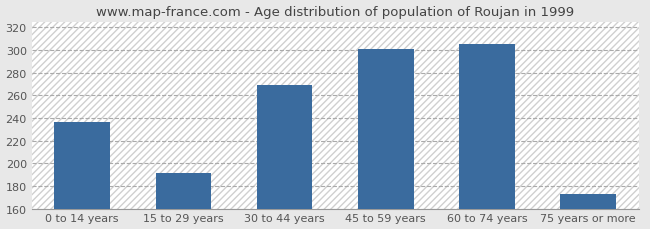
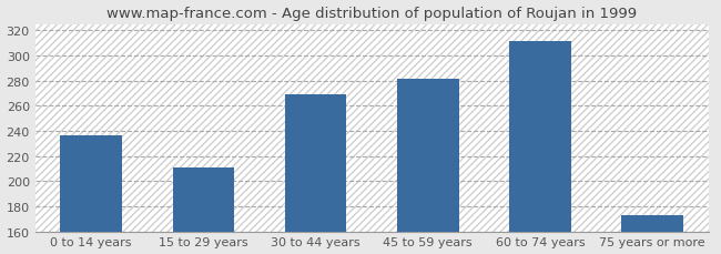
15 to 29 years: 191 -> 211
45 to 59 years: 301 -> 281
60 to 74 years: 305 -> 311
